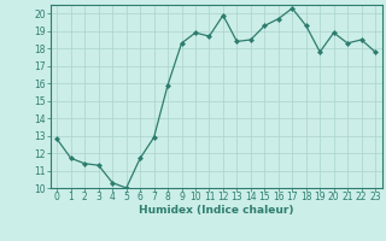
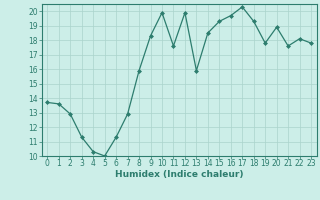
0: 12.8 -> 13.7
1: 11.7 -> 13.6
2: 11.4 -> 12.9
6: 11.7 -> 11.3
10: 18.9 -> 19.9
11: 18.7 -> 17.6
13: 18.4 -> 15.9
21: 18.3 -> 17.6
22: 18.5 -> 18.1
